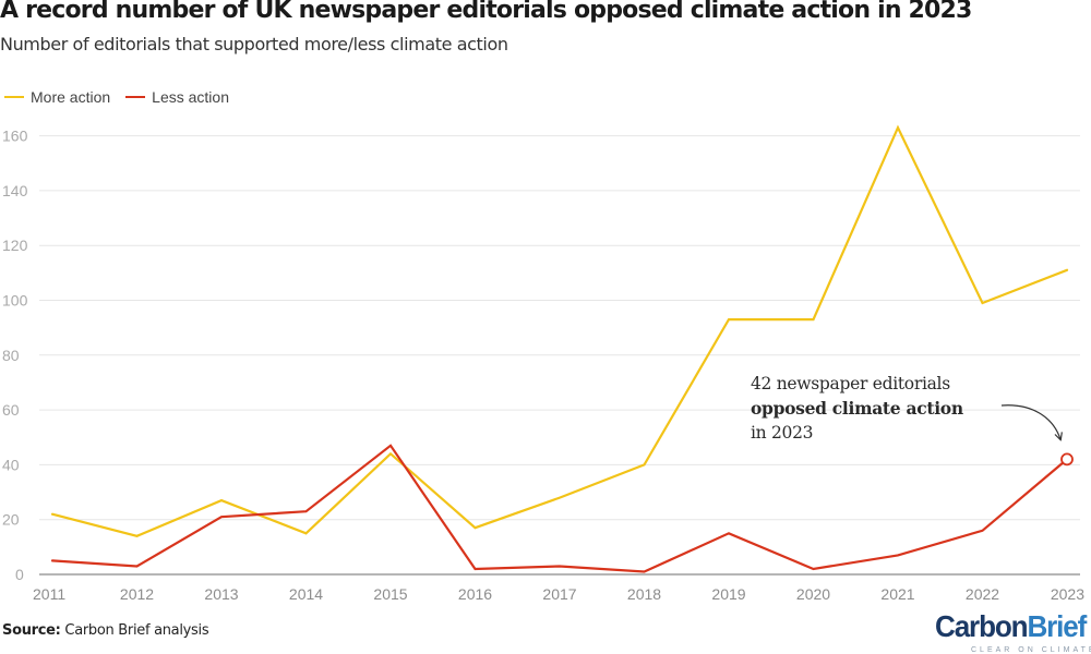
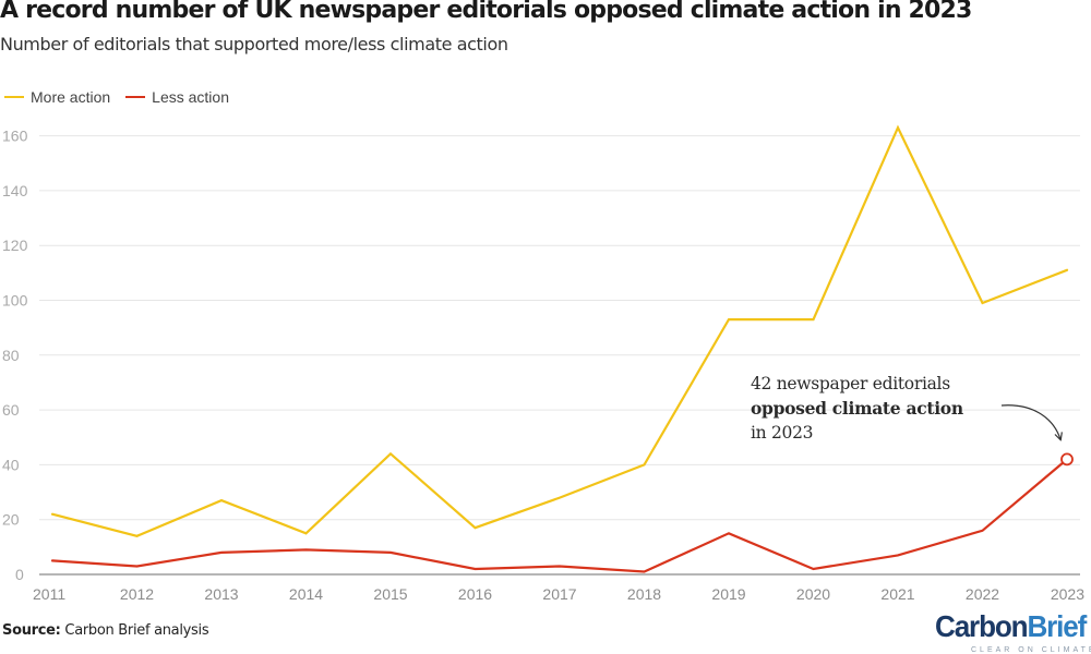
Less action/2013: 21 -> 8
Less action/2014: 23 -> 9
Less action/2015: 47 -> 8
